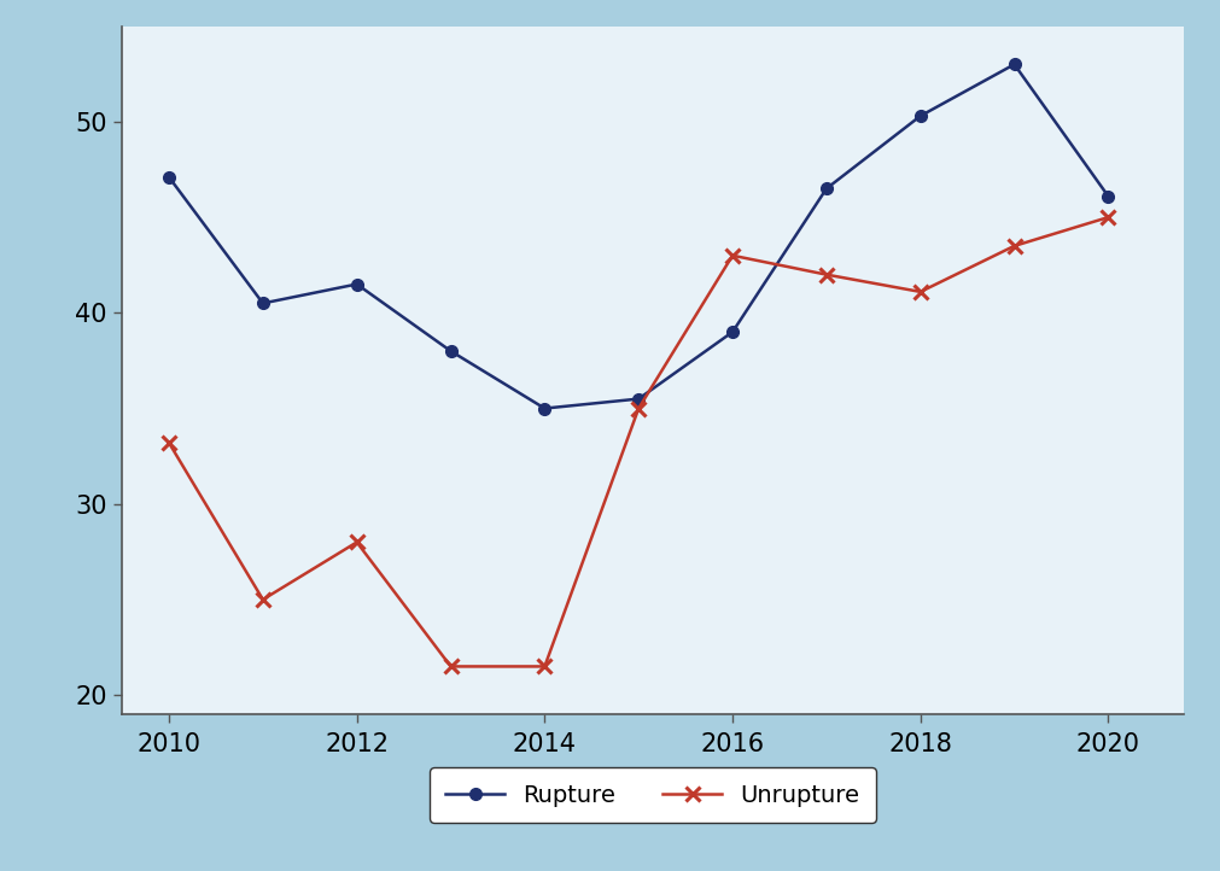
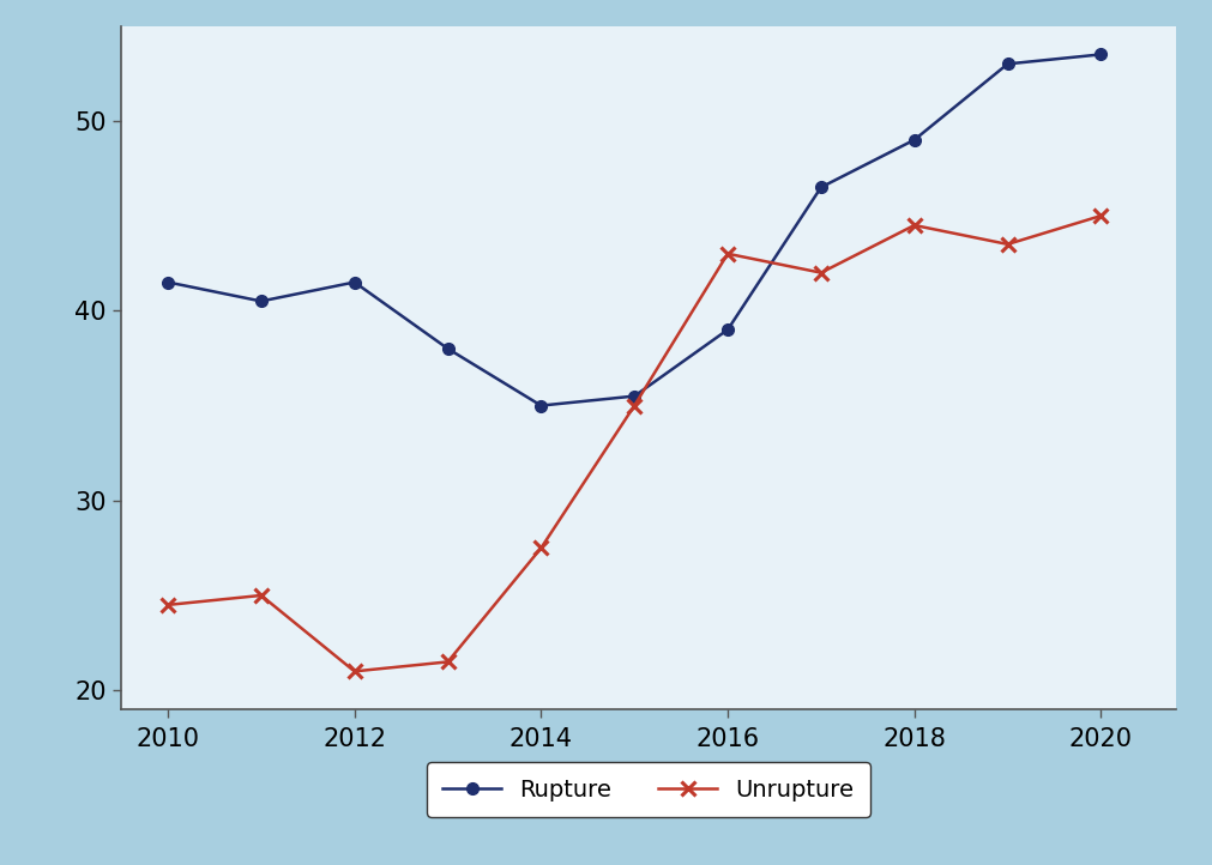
Rupture/2010: 47.1 -> 41.5
Unrupture/2010: 33.2 -> 24.5
Unrupture/2012: 28.0 -> 21.0
Unrupture/2014: 21.5 -> 27.5
Rupture/2018: 50.3 -> 49.0
Unrupture/2018: 41.1 -> 44.5
Rupture/2020: 46.1 -> 53.5
